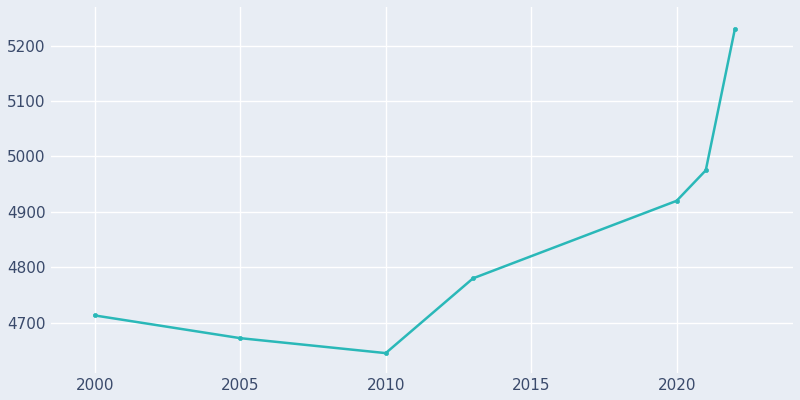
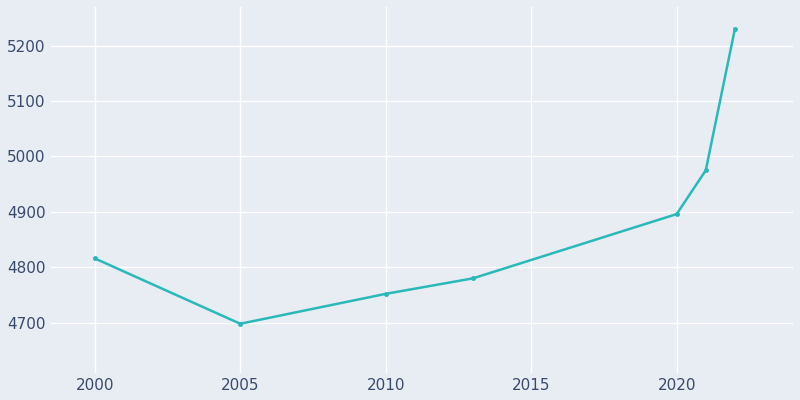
2000: 4713 -> 4816
2005: 4672 -> 4698
2010: 4645 -> 4752
2020: 4920 -> 4896
